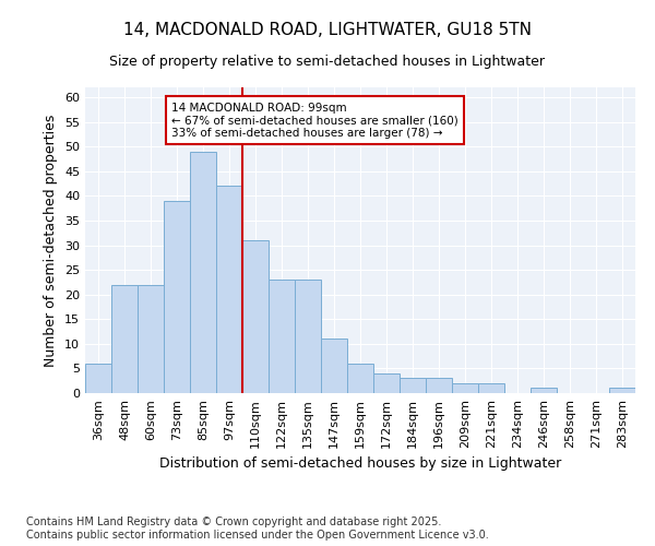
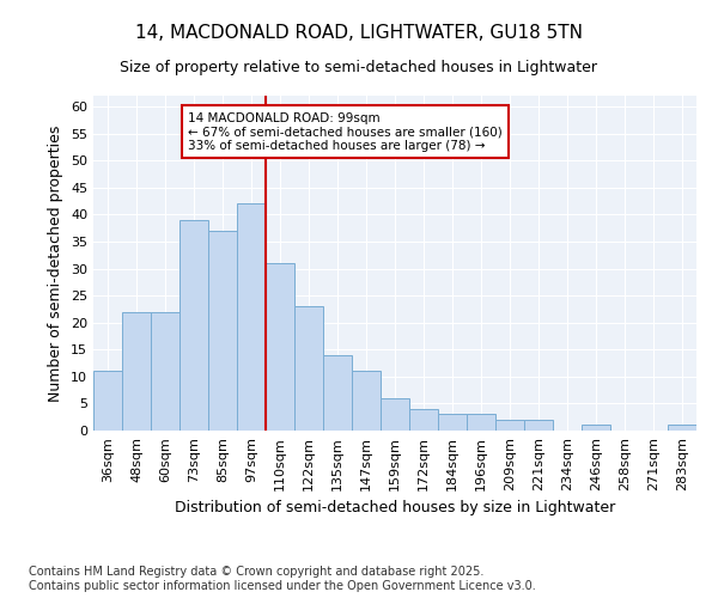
36sqm: 6 -> 11
85sqm: 49 -> 37
135sqm: 23 -> 14
